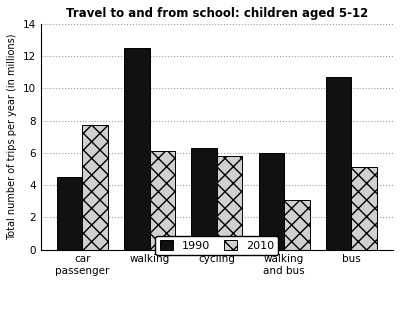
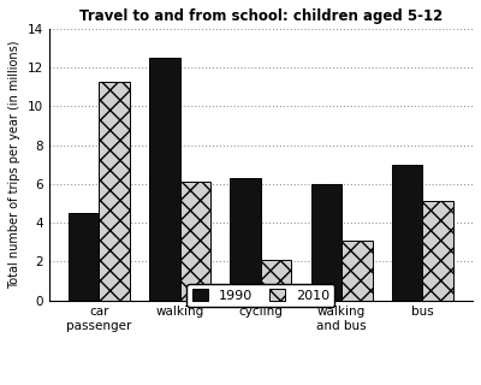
2010/car passenger: 7.7 -> 11.2
2010/cycling: 5.8 -> 2.1
1990/bus: 10.7 -> 7.0
